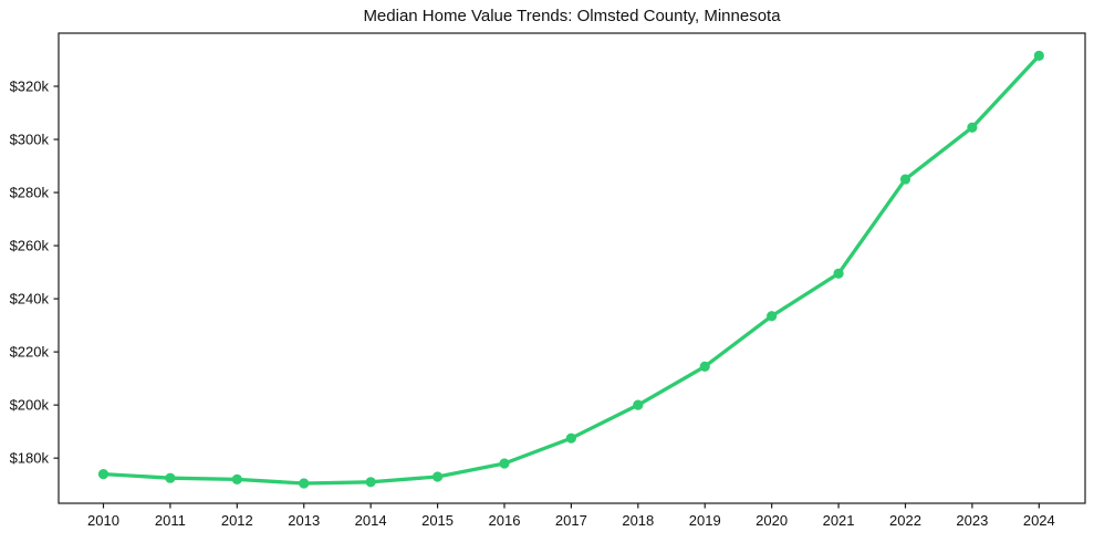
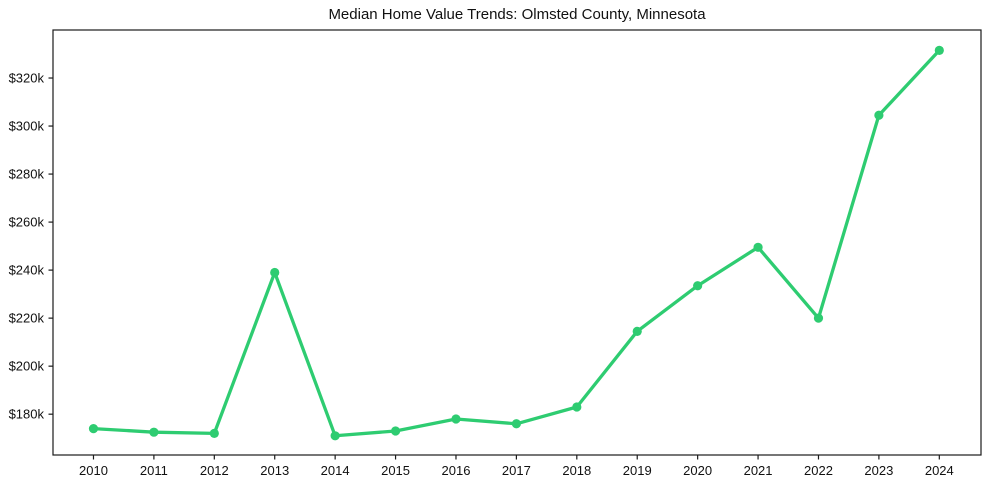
2013: $170k -> $239k
2017: $188k -> $176k
2018: $200k -> $183k
2022: $285k -> $220k
